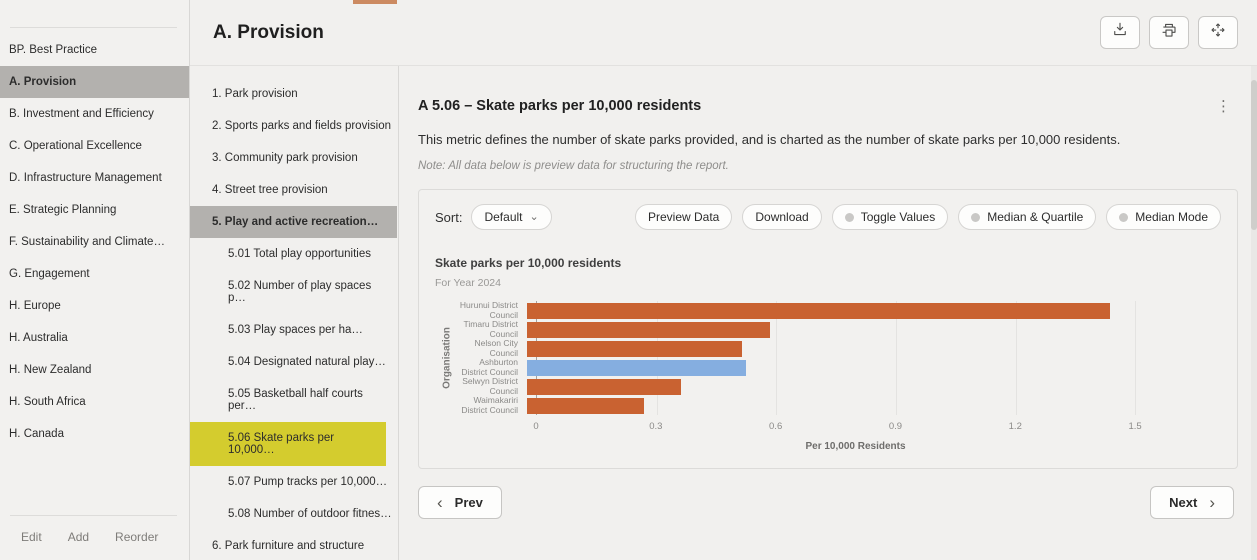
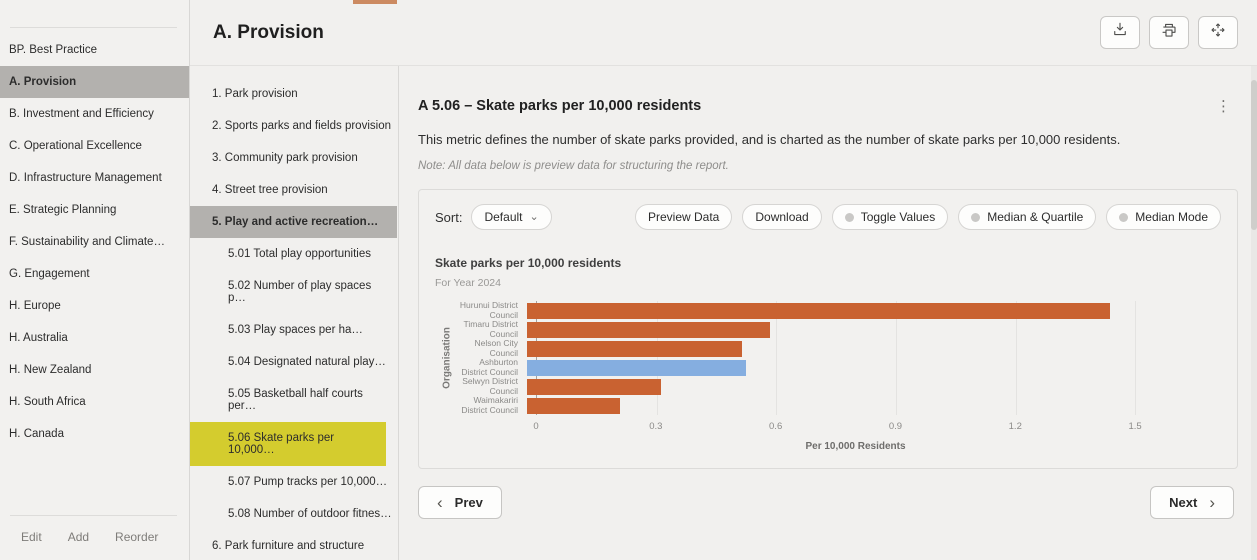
Selwyn District Council: 0.38 -> 0.33
Waimakariri District Council: 0.29 -> 0.23
